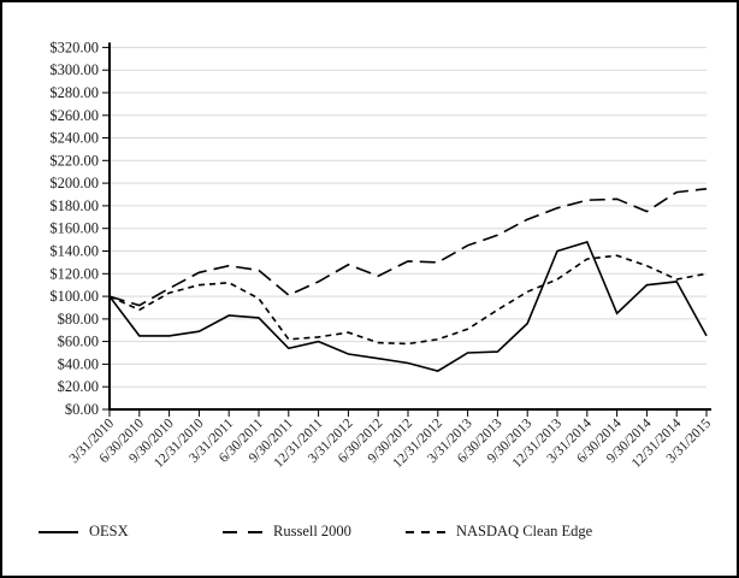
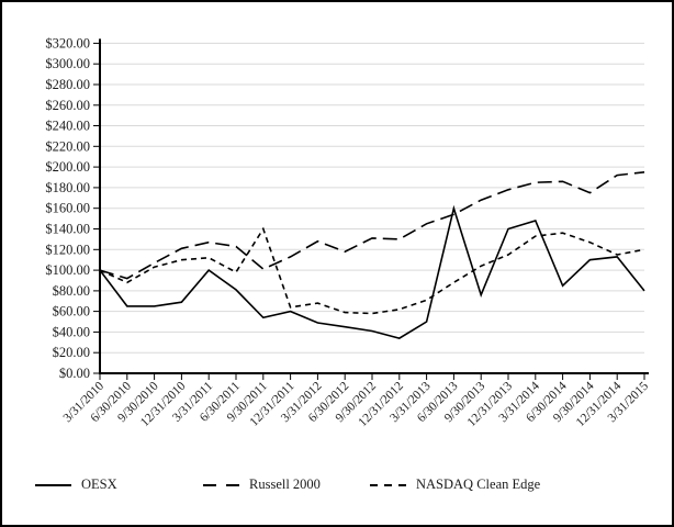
OESX/3/31/2011: $80 -> $100
NASDAQ Clean Edge/9/30/2011: $60 -> $140
OESX/6/30/2013: $50 -> $160
OESX/3/31/2015: $60 -> $80
